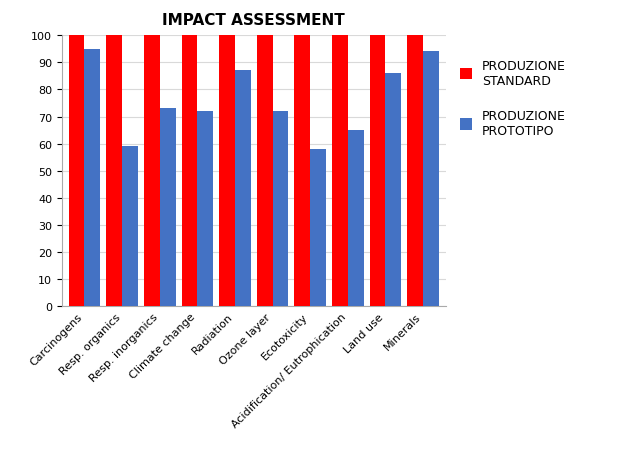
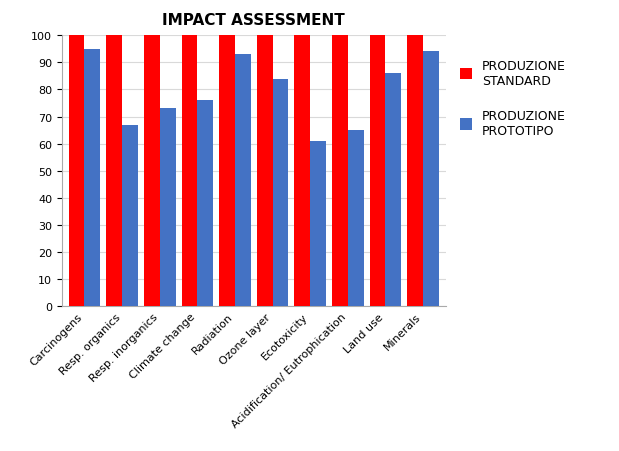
PRODUZIONE PROTOTIPO/Resp. organics: 59 -> 67
PRODUZIONE PROTOTIPO/Climate change: 72 -> 76
PRODUZIONE PROTOTIPO/Radiation: 87 -> 93
PRODUZIONE PROTOTIPO/Ozone layer: 72 -> 84
PRODUZIONE PROTOTIPO/Ecotoxicity: 58 -> 61
